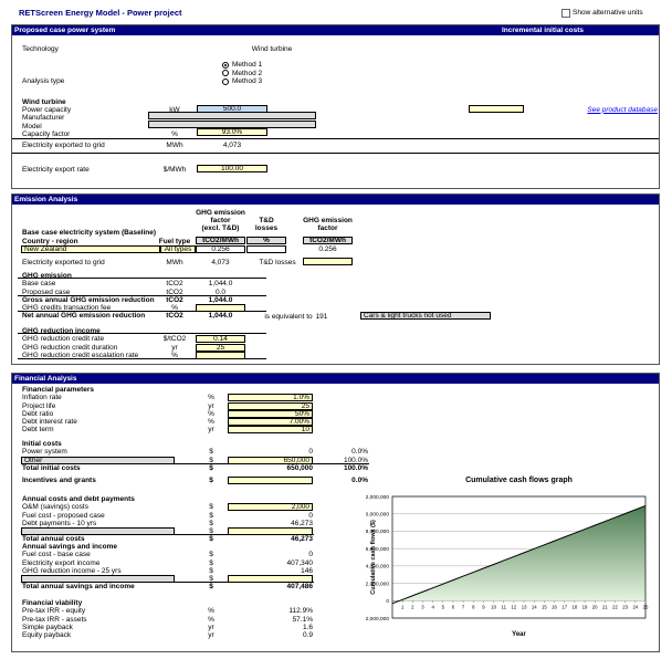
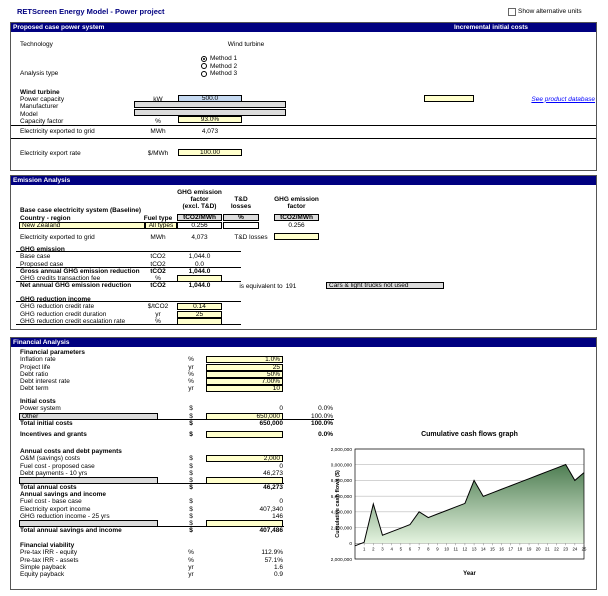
2: 1000000 -> 5000000
7: 3000000 -> 4000000
13: 6000000 -> 8000000
24: 10000000 -> 8000000
25: 11000000 -> 9000000
